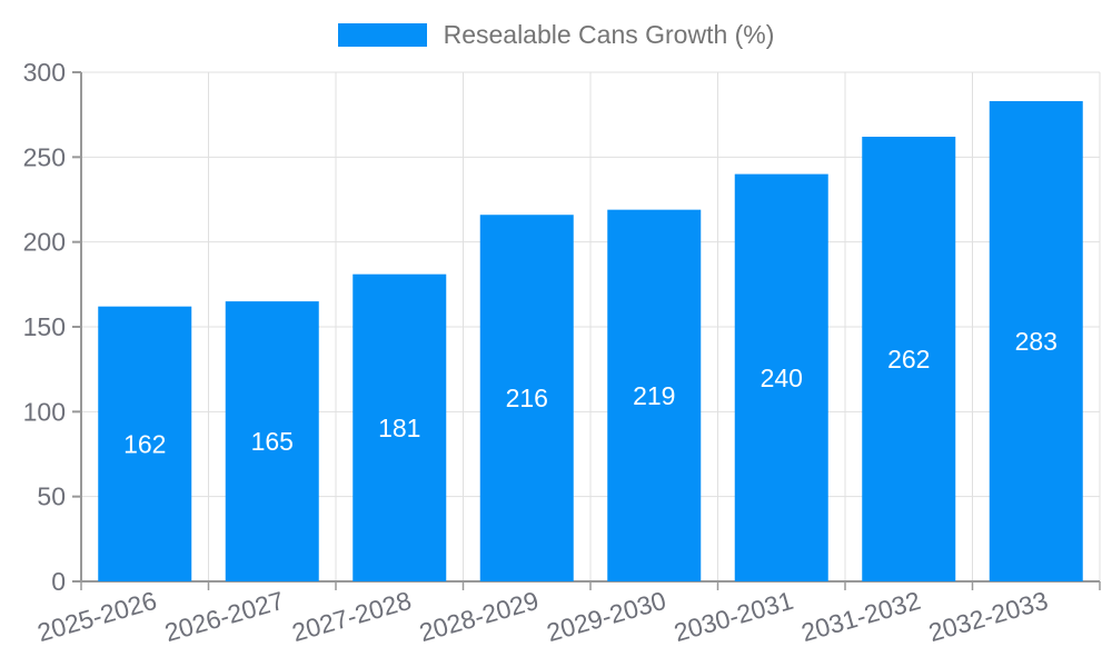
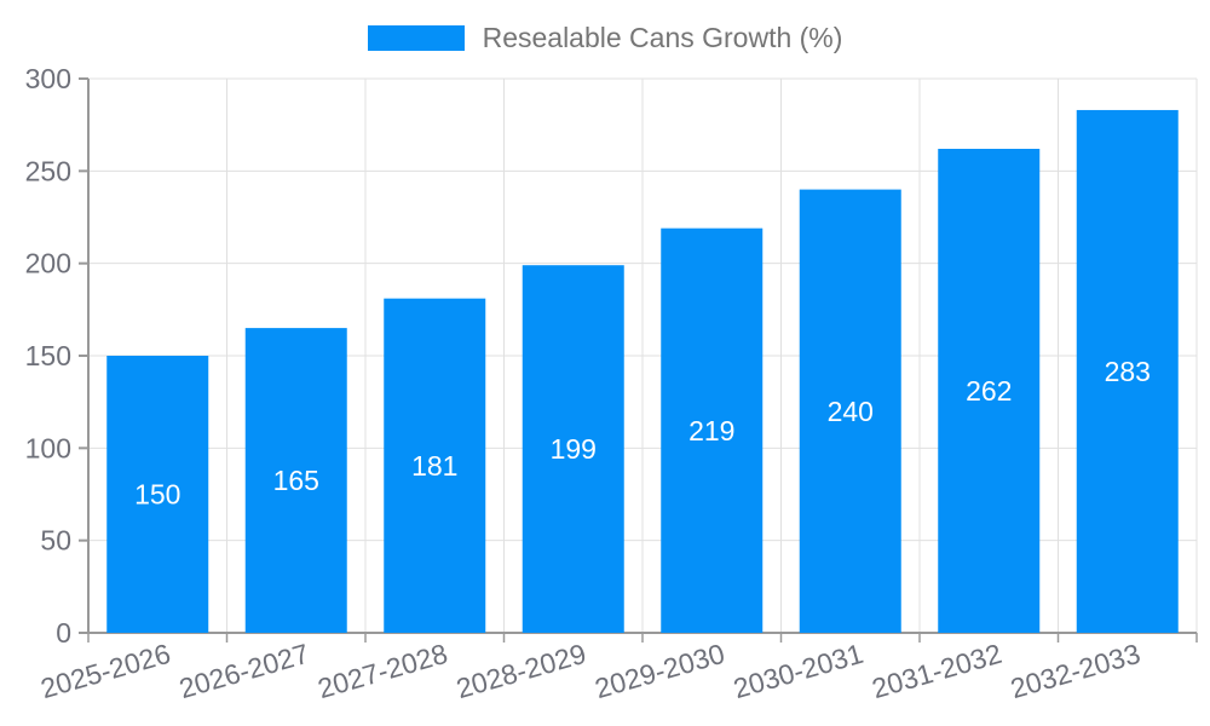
2025-2026: 162 -> 150
2028-2029: 216 -> 199
